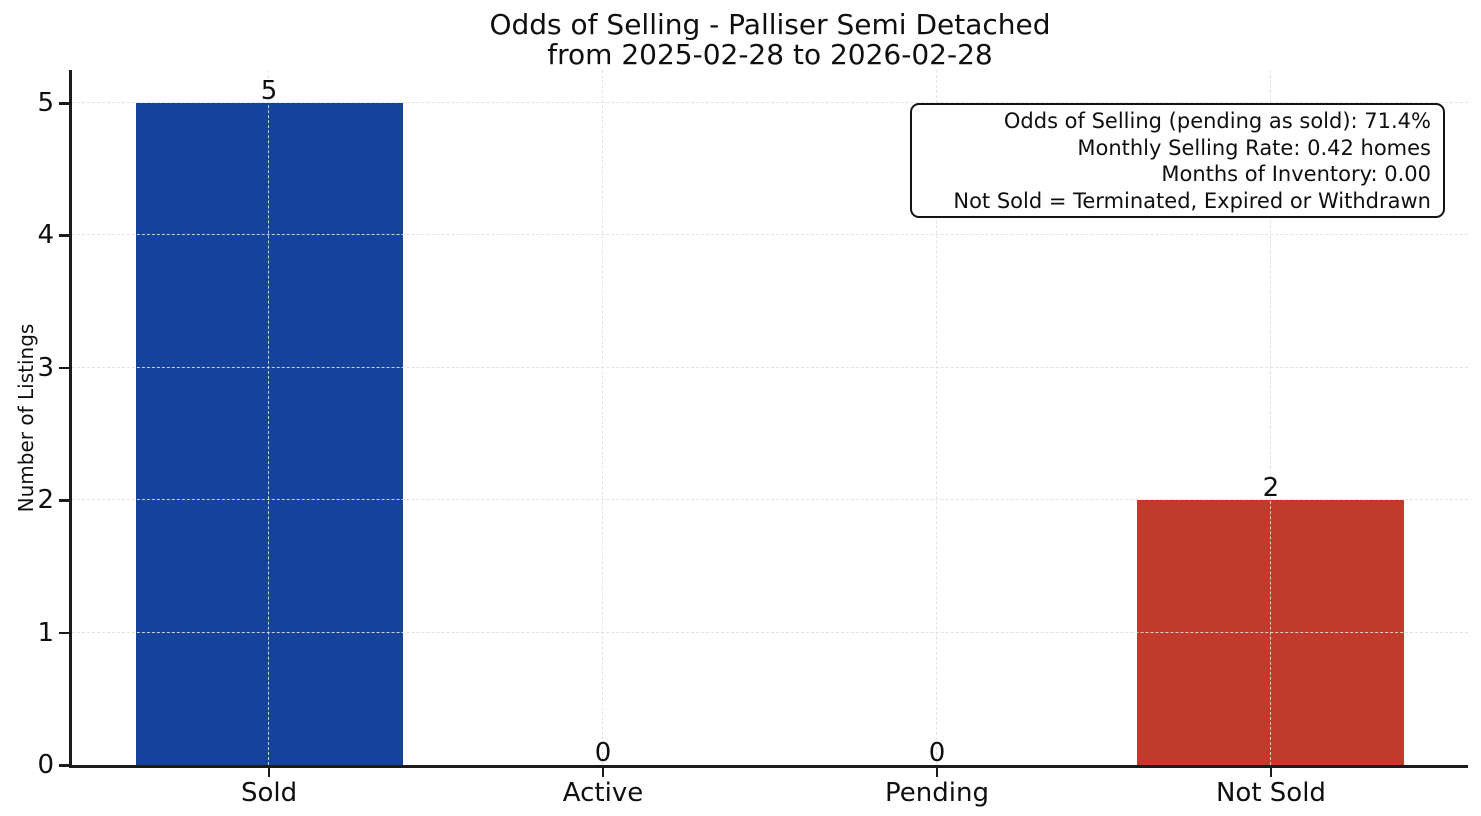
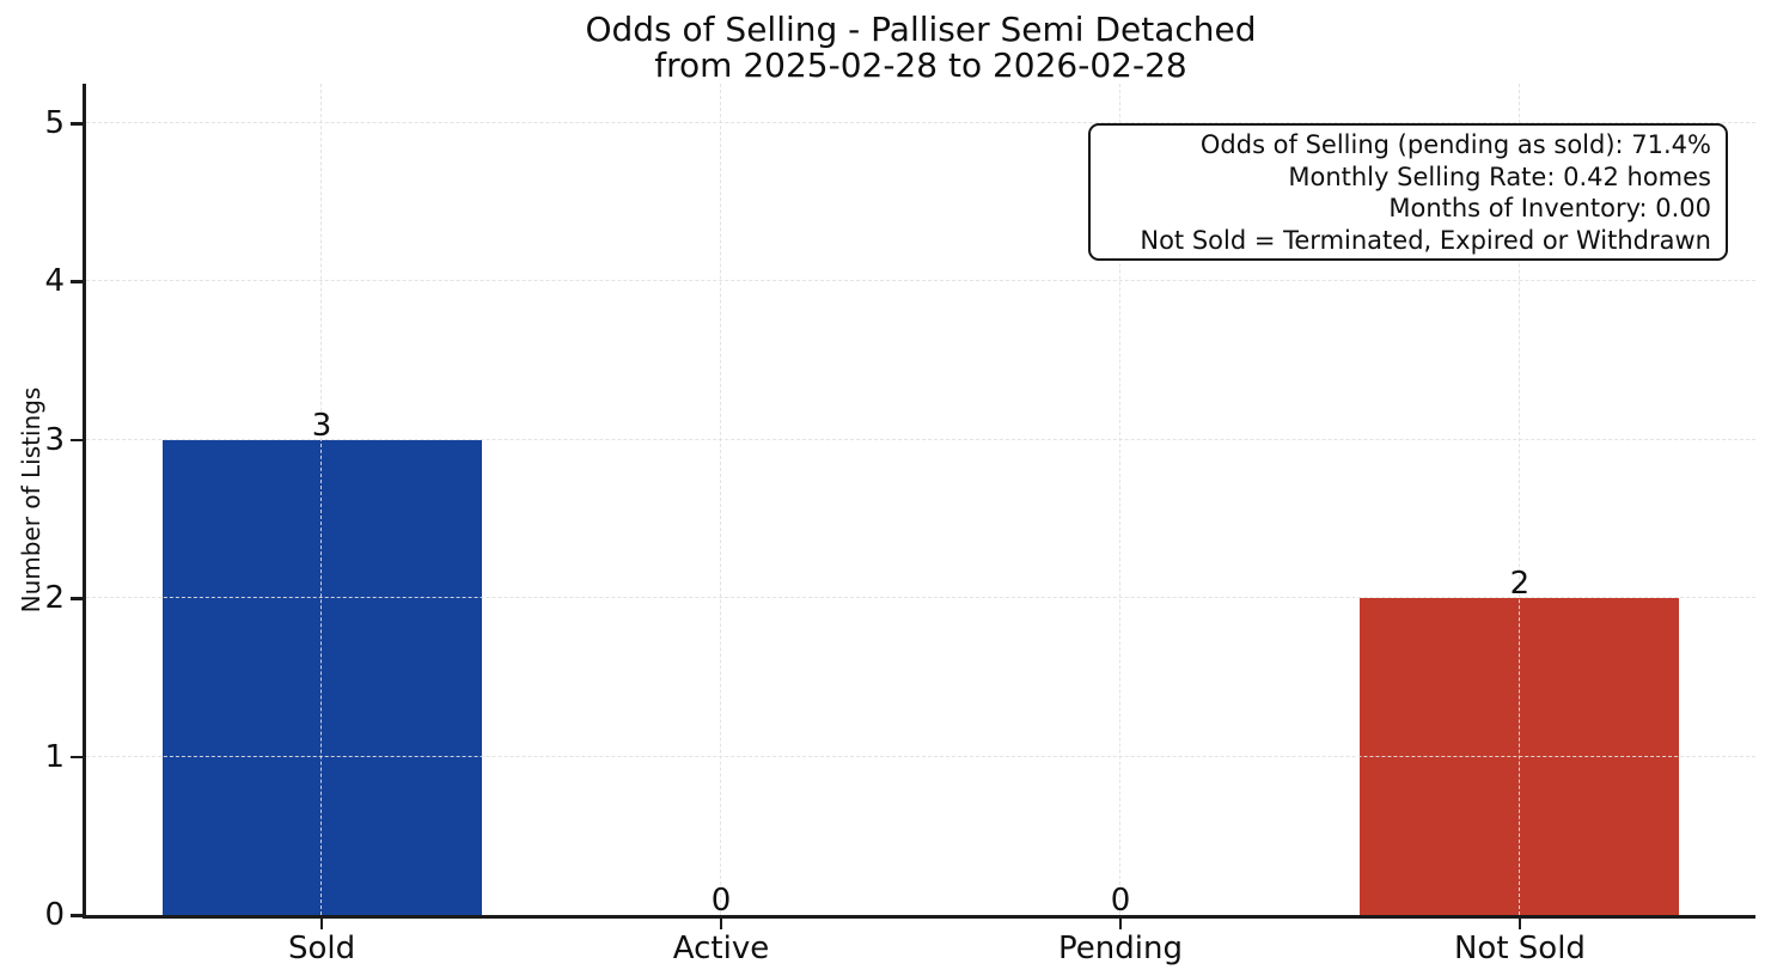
Sold: 5 -> 3
